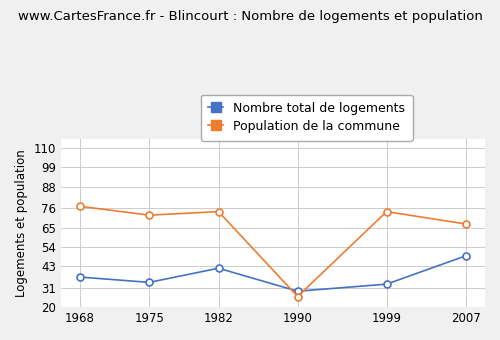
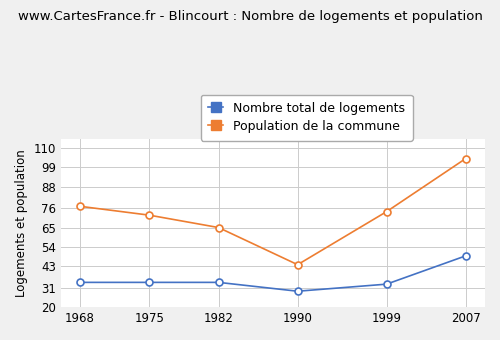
Nombre total de logements/1968: 37 -> 34
Nombre total de logements/1982: 42 -> 34
Population de la commune/1982: 74 -> 65
Population de la commune/1990: 26 -> 44
Population de la commune/2007: 67 -> 104
